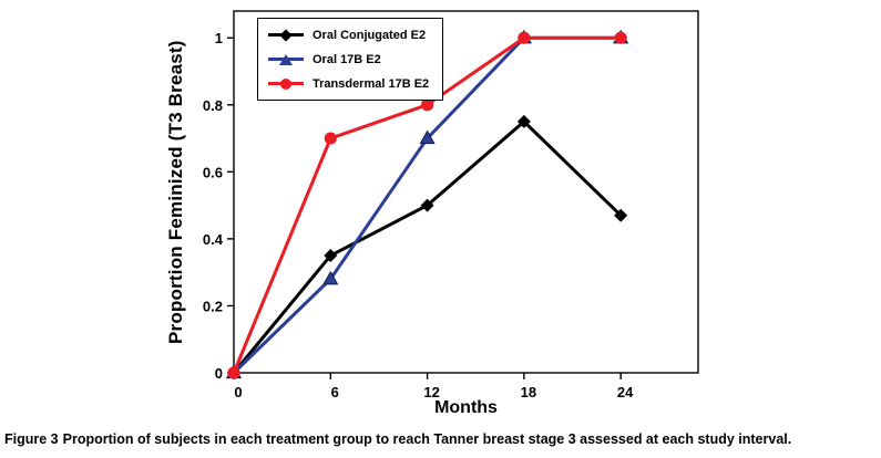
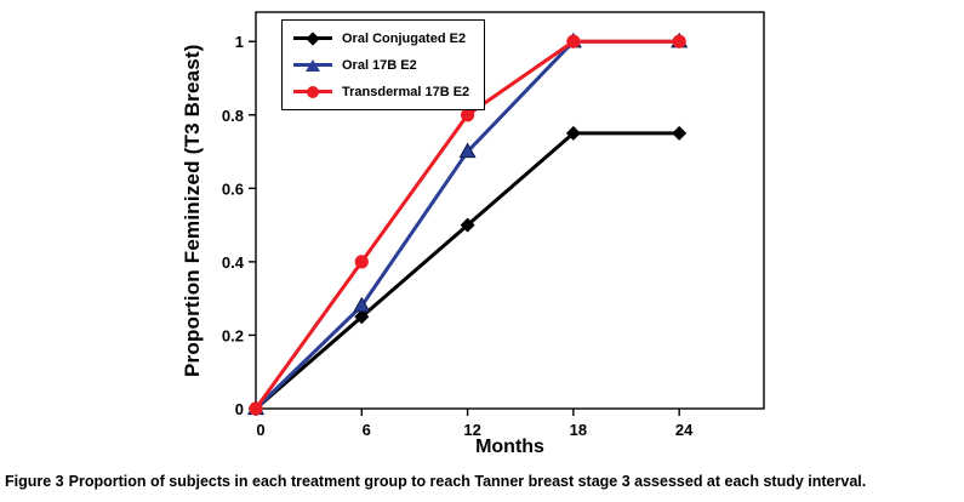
Oral Conjugated E2/6: 0.35 -> 0.25
Transdermal 17B E2/6: 0.7 -> 0.4
Oral Conjugated E2/24: 0.47 -> 0.75
